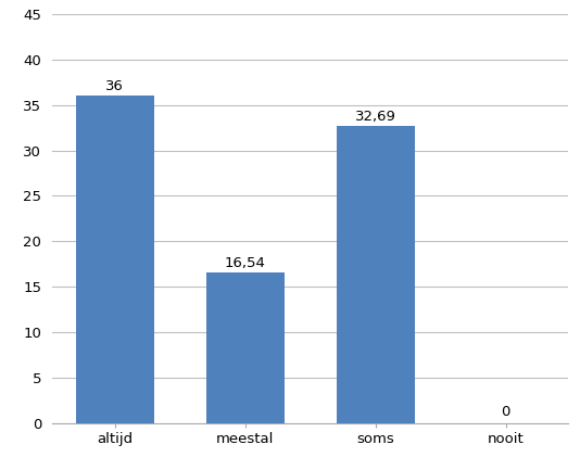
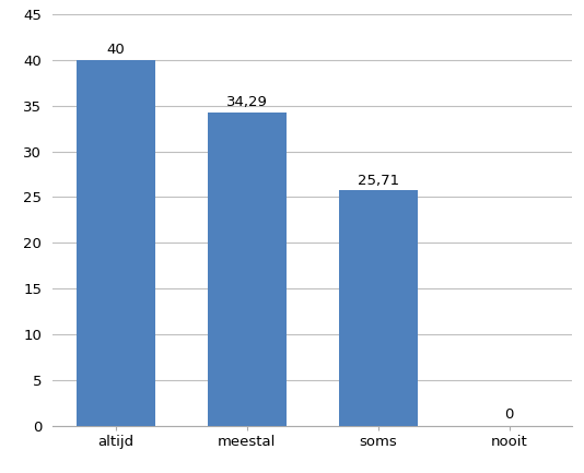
altijd: 36 -> 40
meestal: 16,54 -> 34,29
soms: 32,69 -> 25,71
